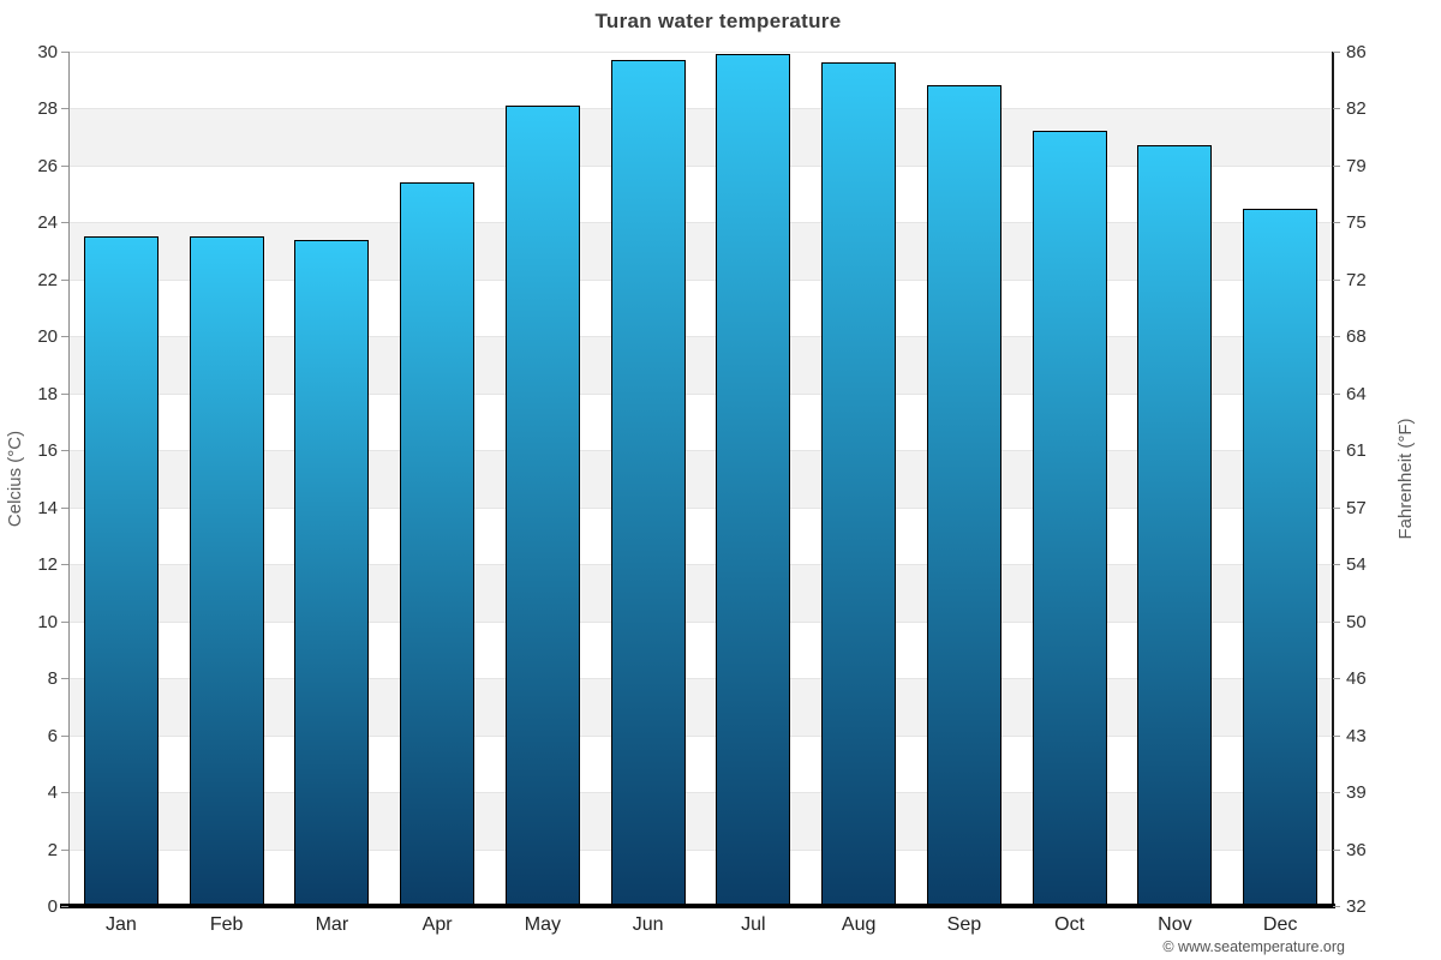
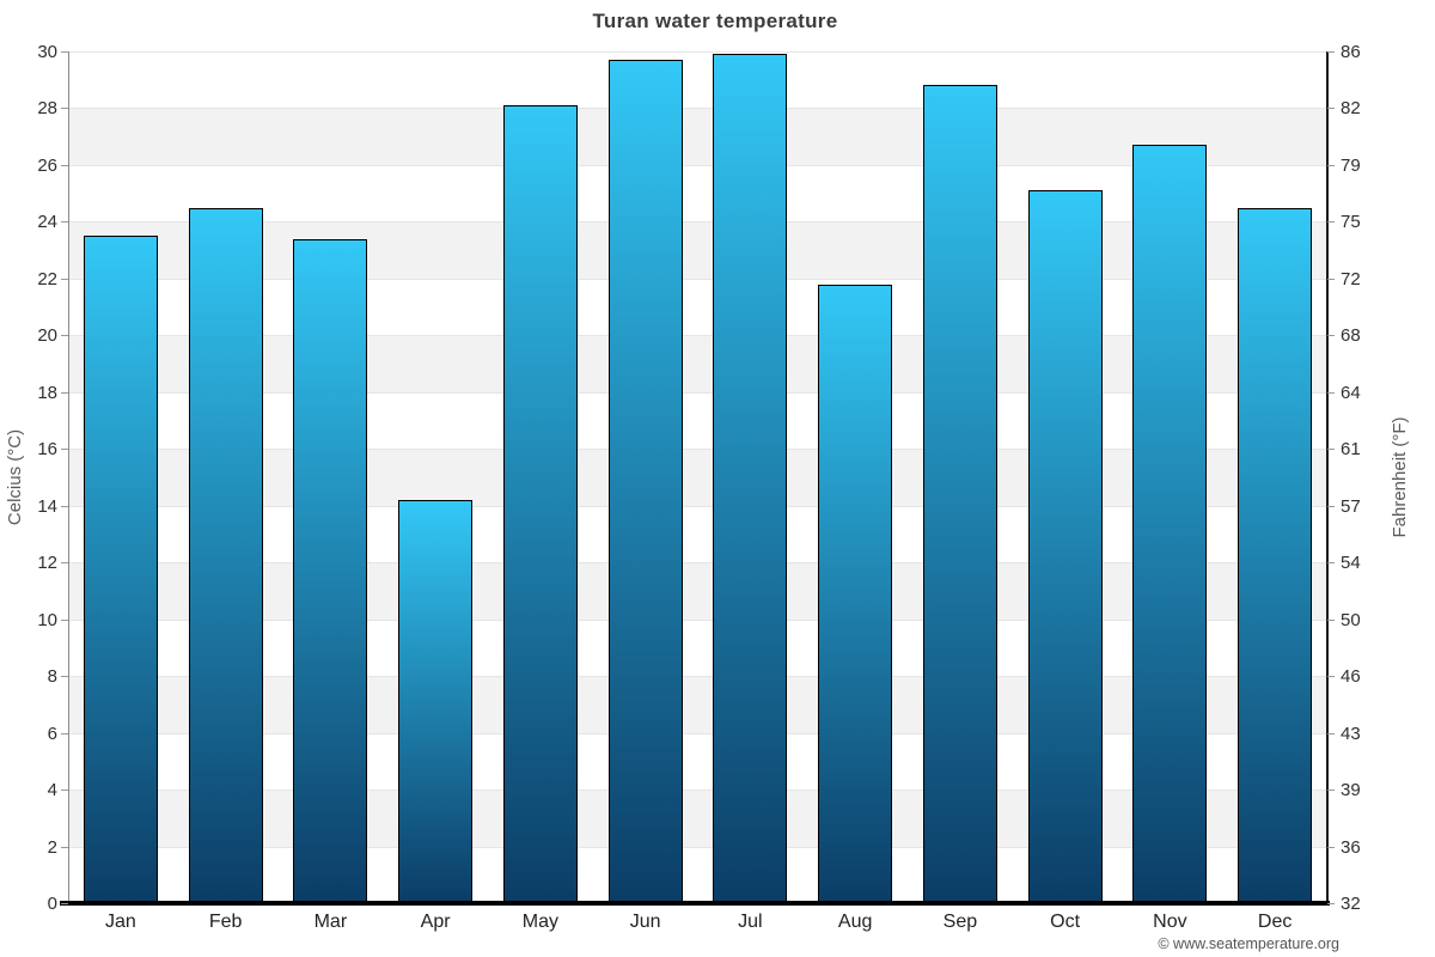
Feb: 23.5 -> 24.5
Apr: 25.4 -> 14.2
Aug: 29.6 -> 21.8
Oct: 27.2 -> 25.1
